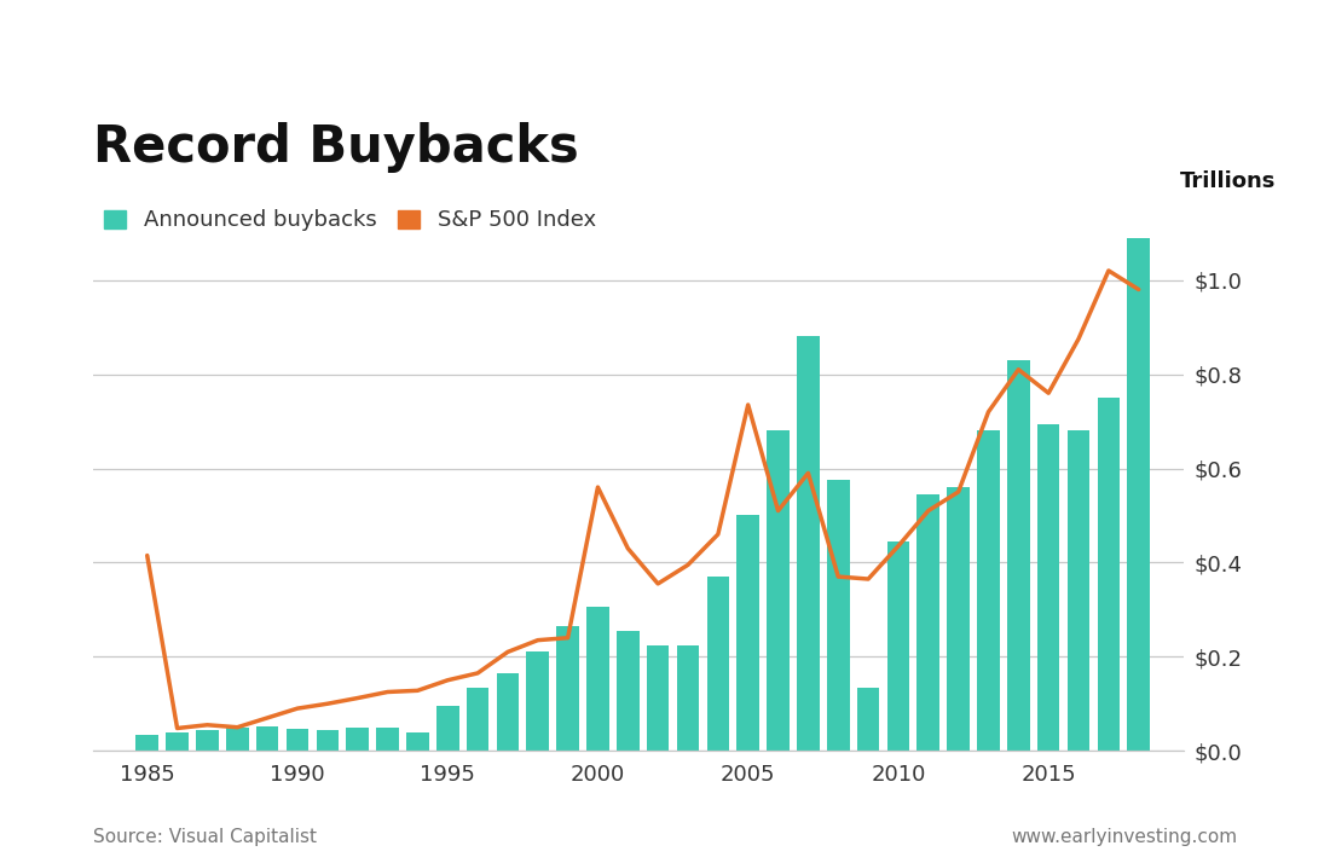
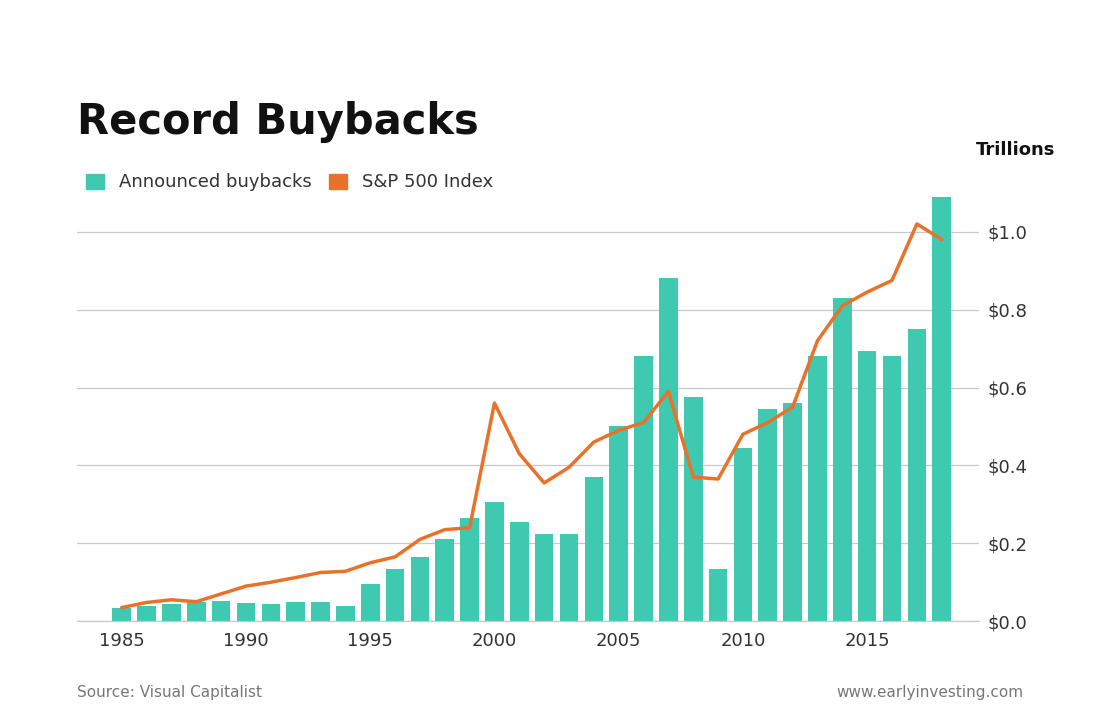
S&P 500 Index/1985: $0.415 -> $0.035
S&P 500 Index/2005: $0.735 -> $0.490
S&P 500 Index/2010: $0.435 -> $0.480
S&P 500 Index/2015: $0.760 -> $0.845
